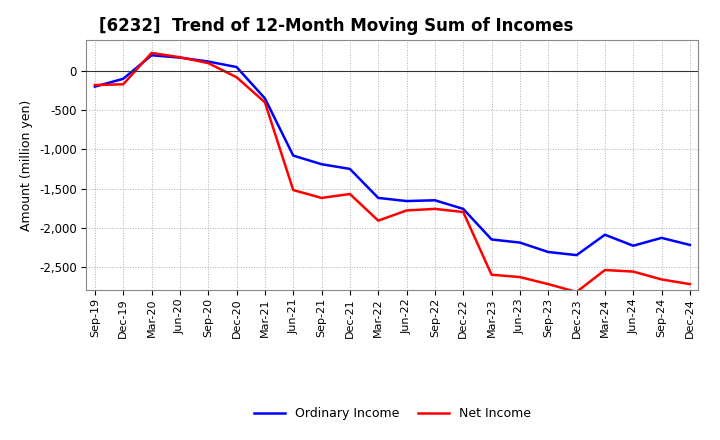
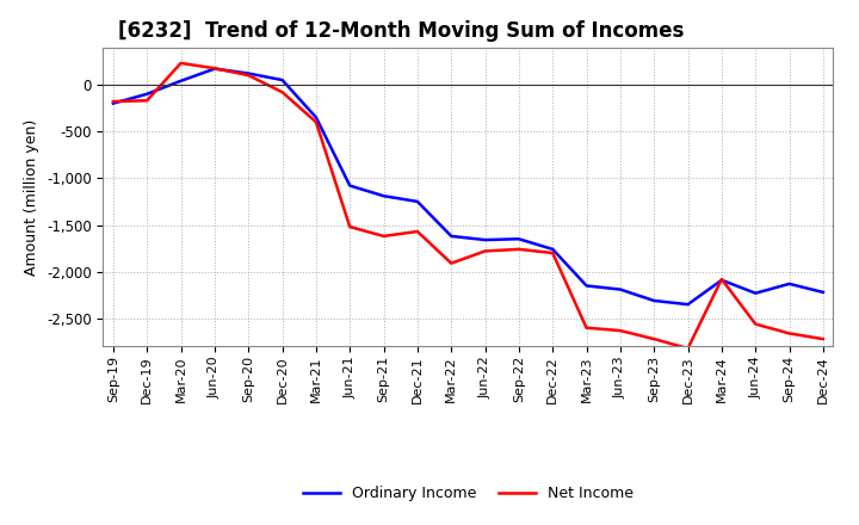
Ordinary Income/Mar-20: 200 -> 40
Net Income/Mar-24: -2,540 -> -2,080
